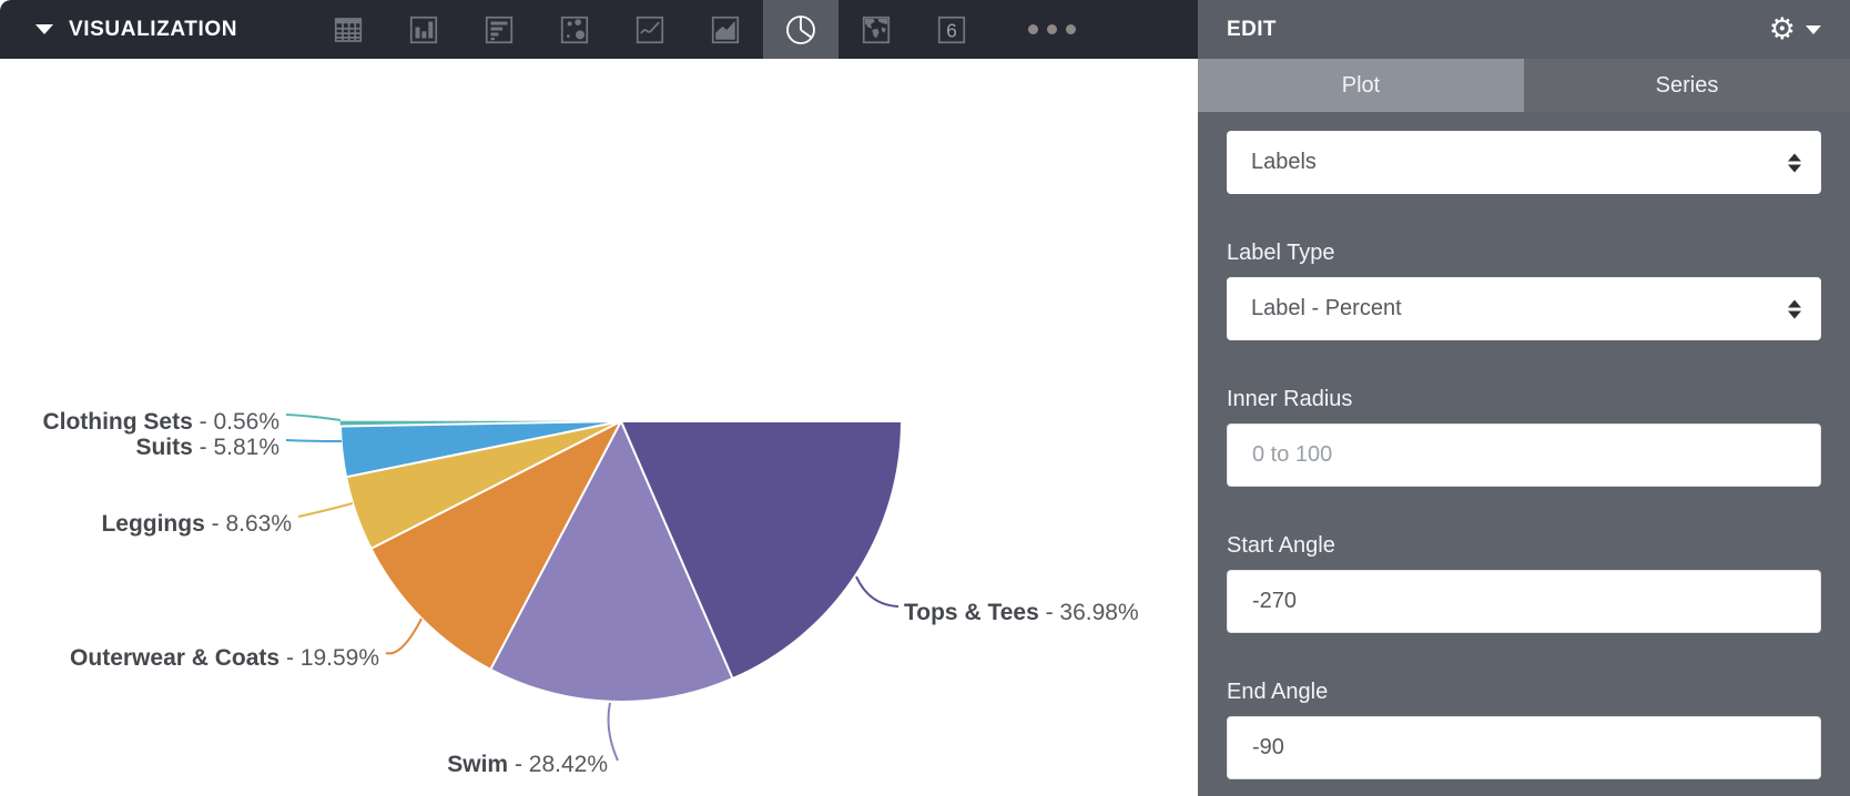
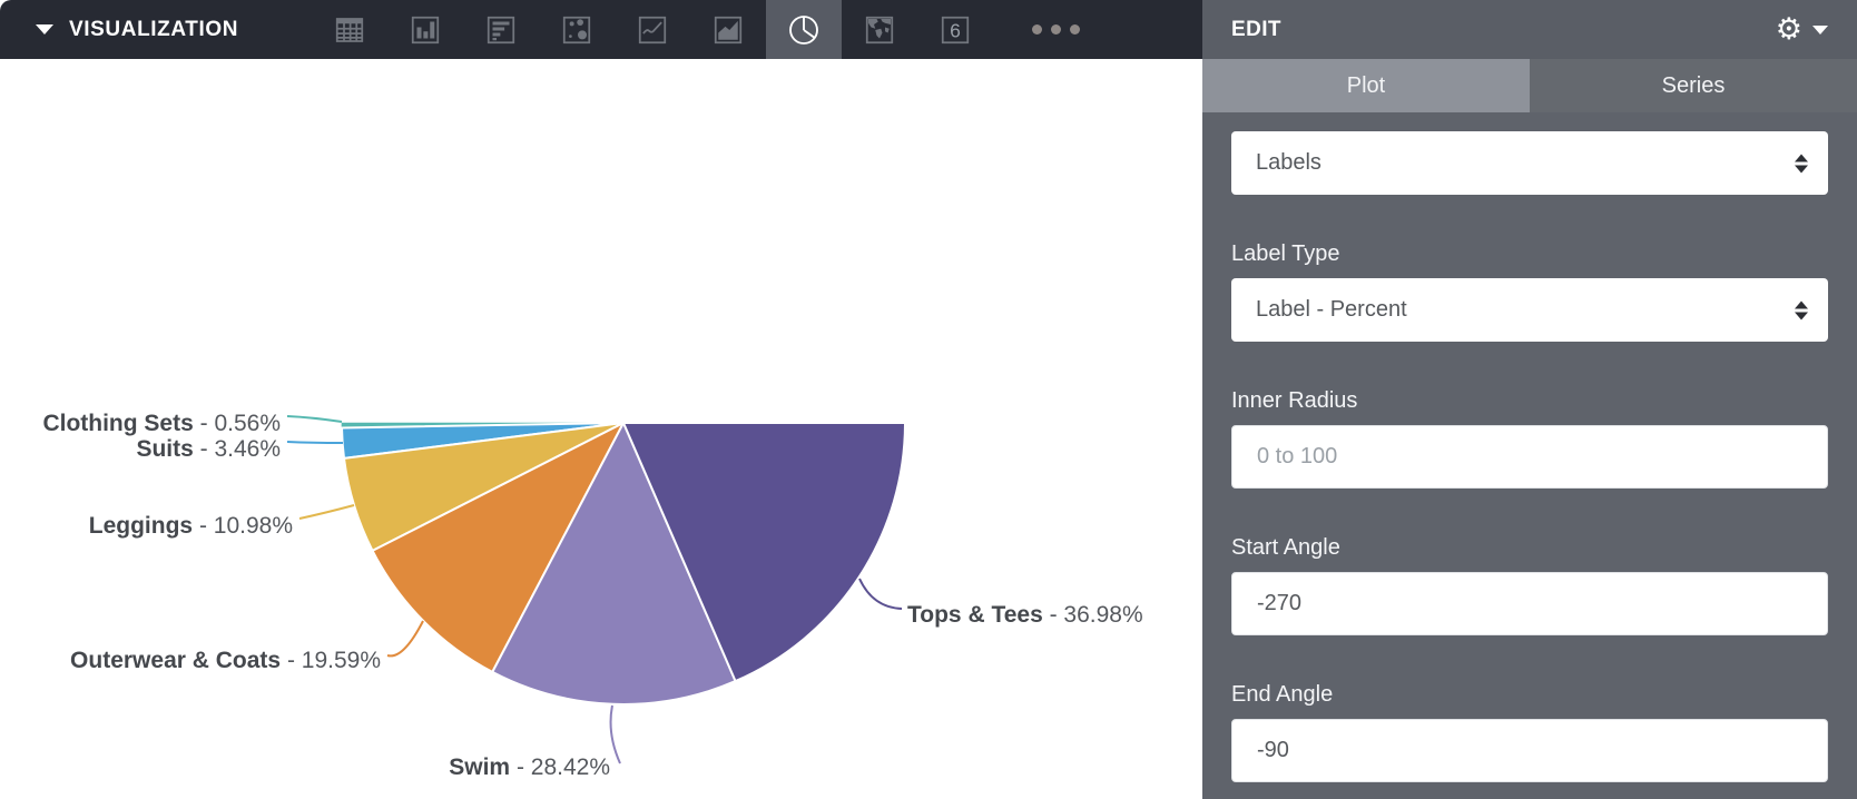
Suits: 5.81% -> 3.46%
Leggings: 8.63% -> 10.98%
